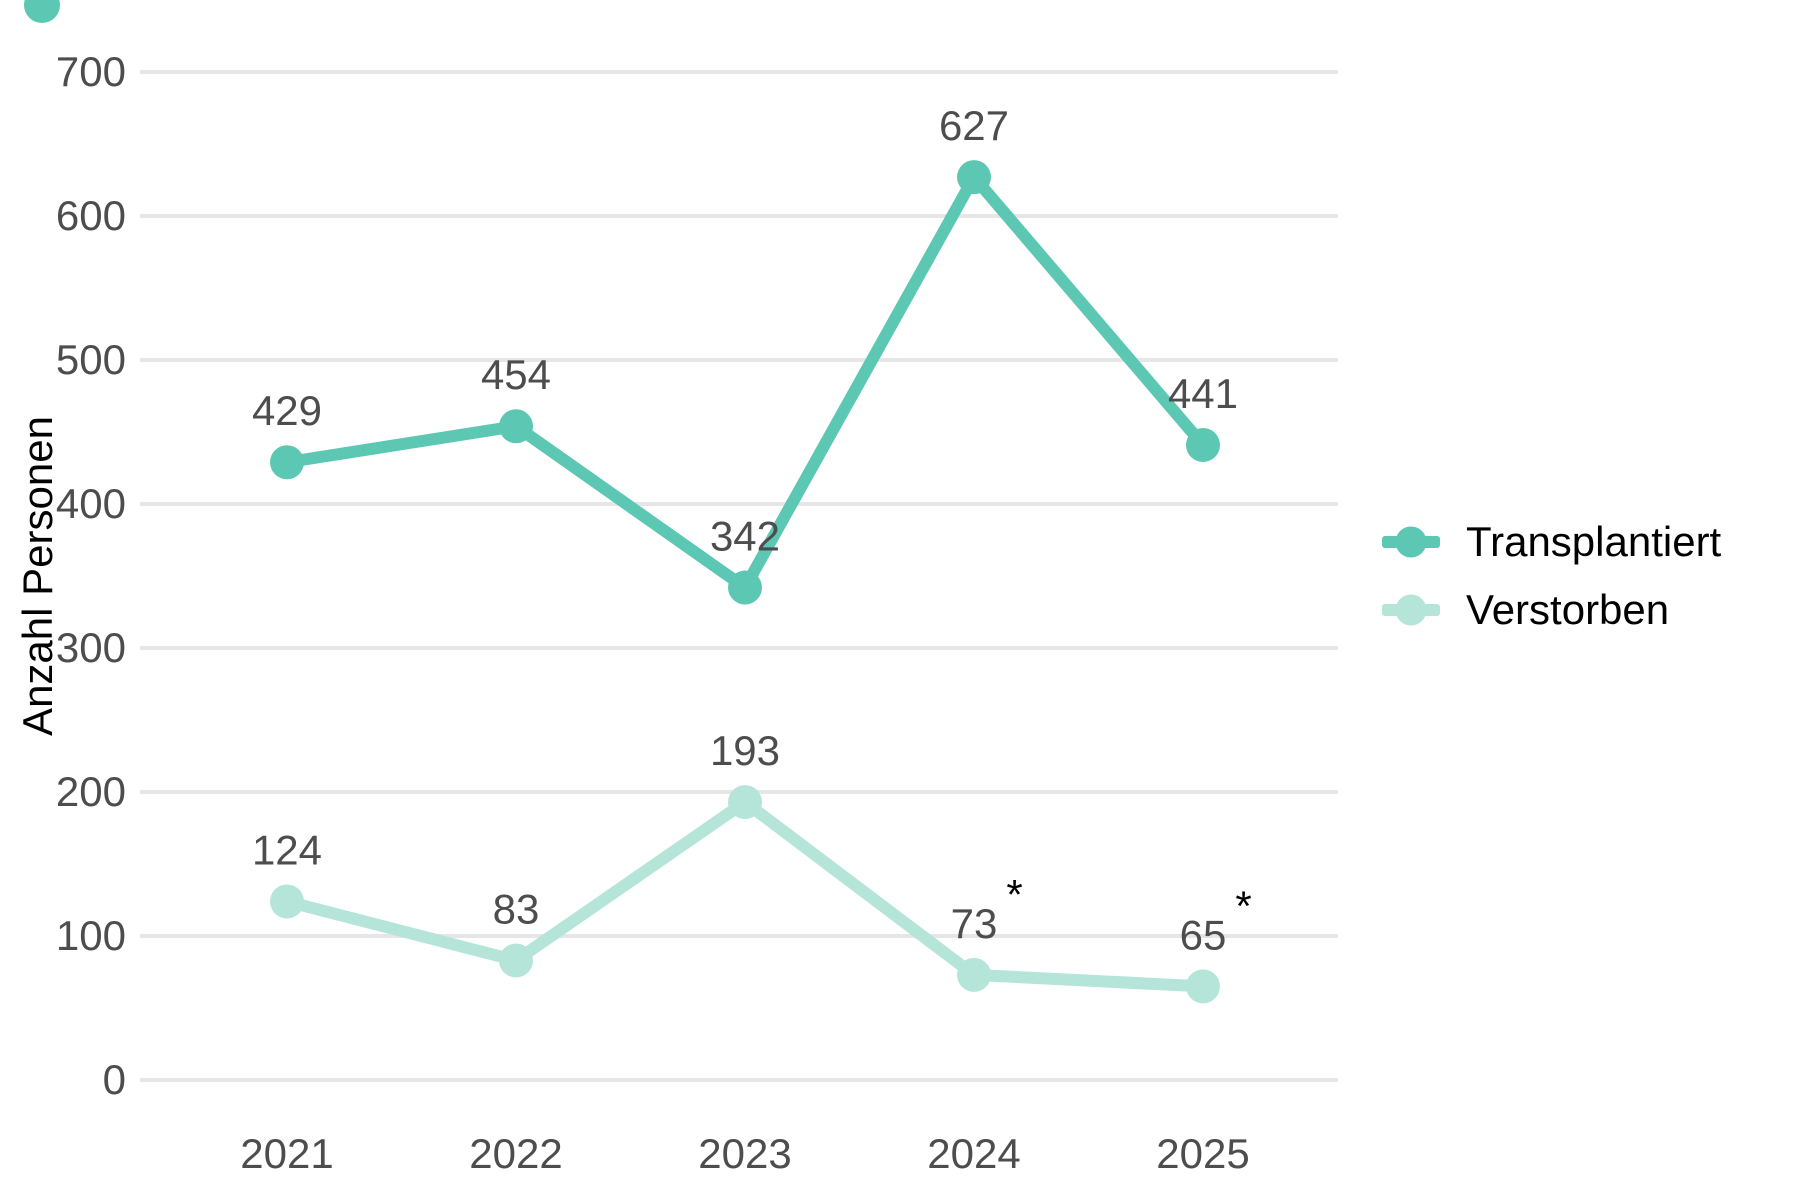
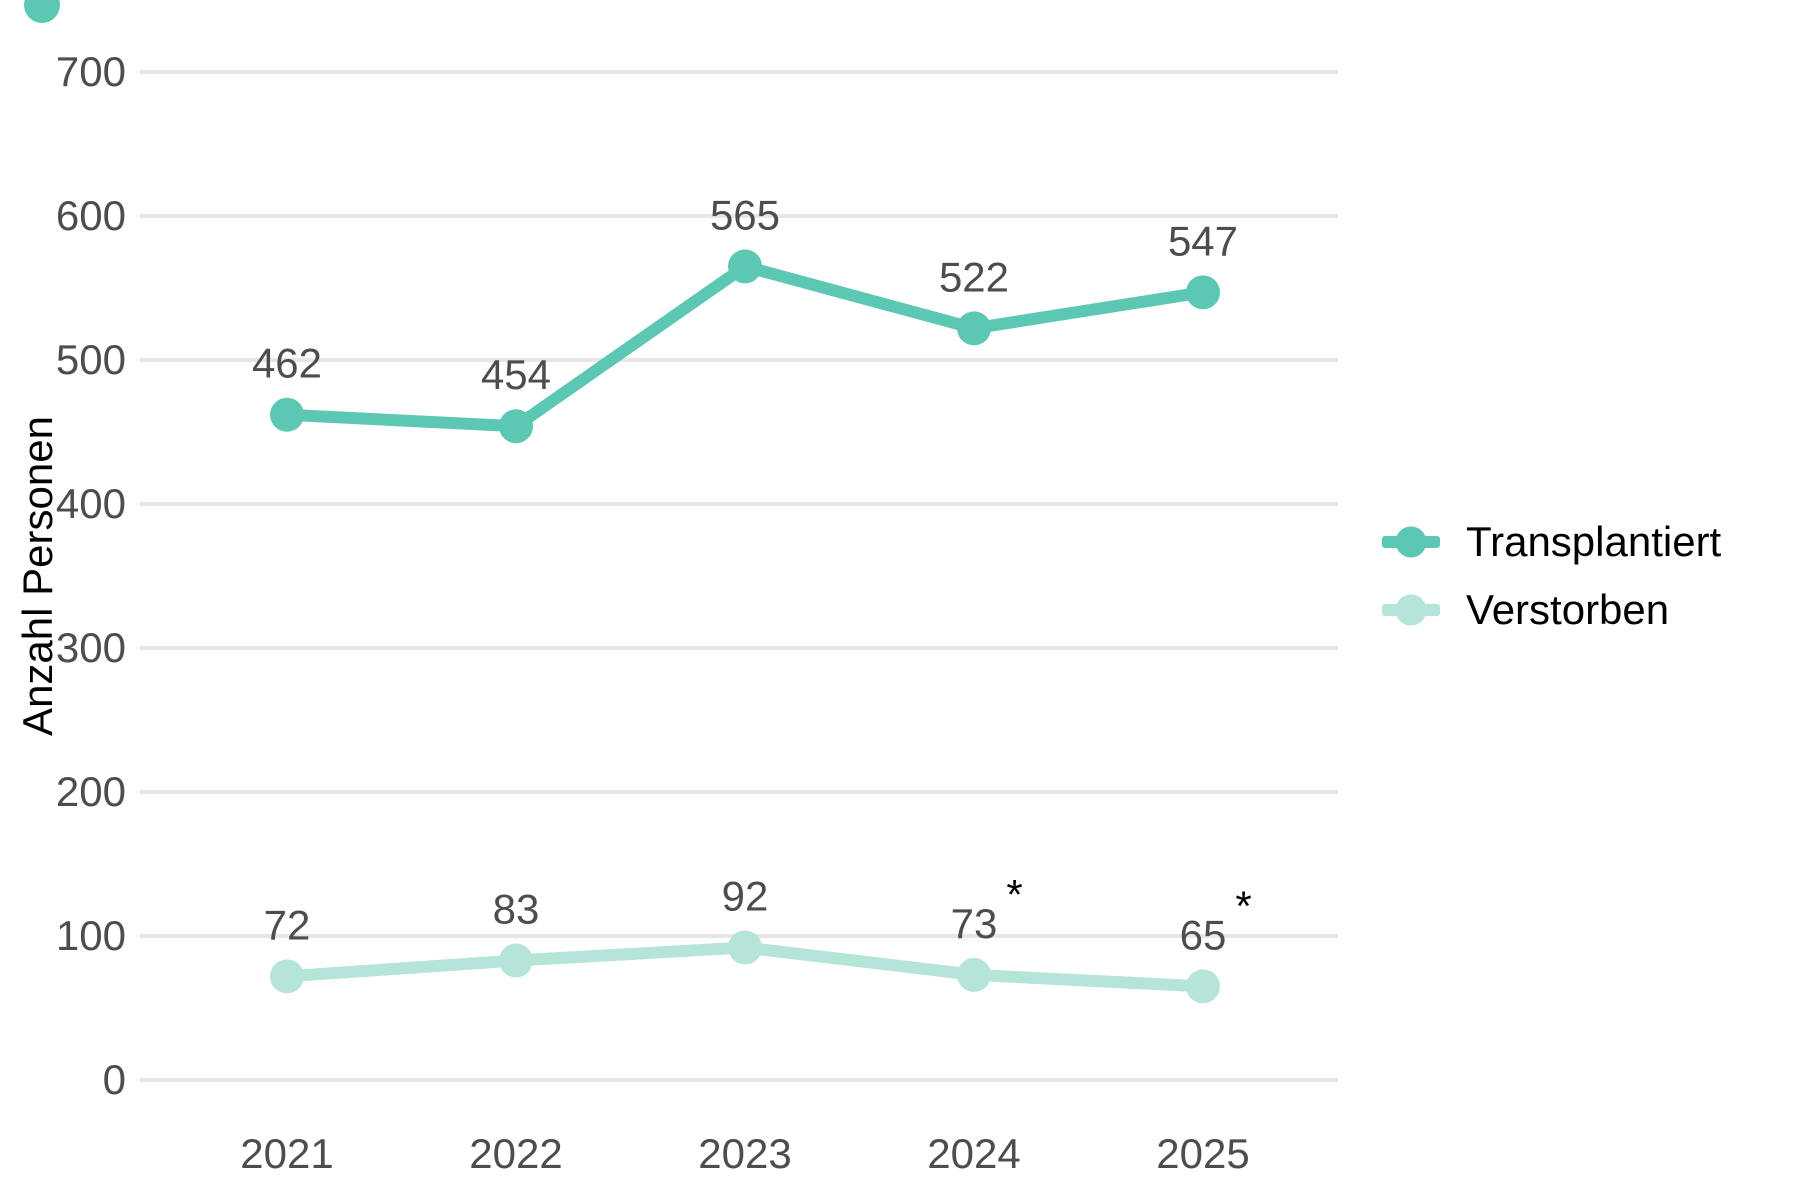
Transplantiert/2021: 429 -> 462
Verstorben/2021: 124 -> 72
Transplantiert/2023: 342 -> 565
Verstorben/2023: 193 -> 92
Transplantiert/2024: 627 -> 522
Transplantiert/2025: 441 -> 547
